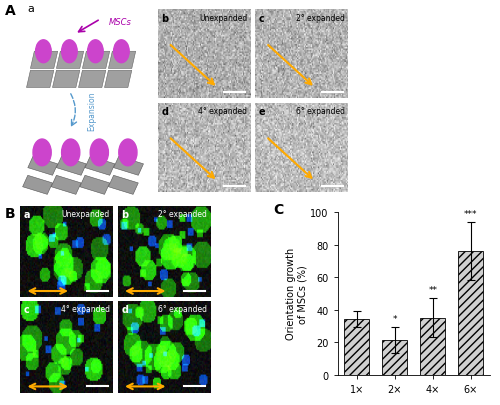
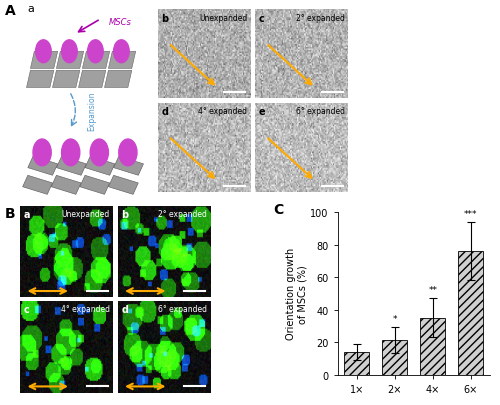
1×: 34 -> 14
